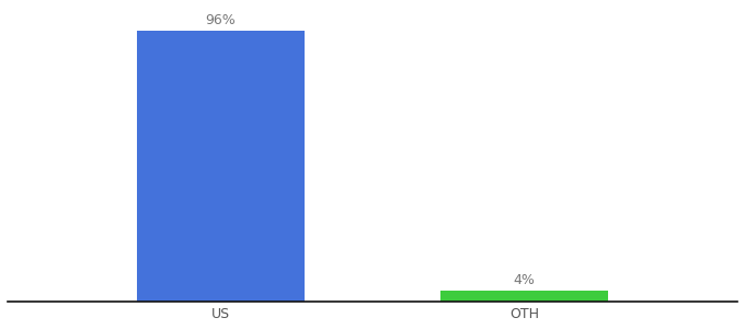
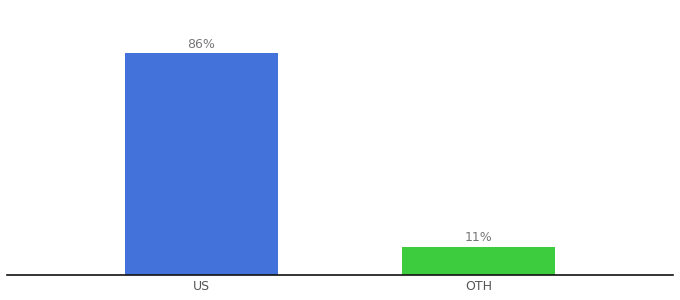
US: 96% -> 86%
OTH: 4% -> 11%
